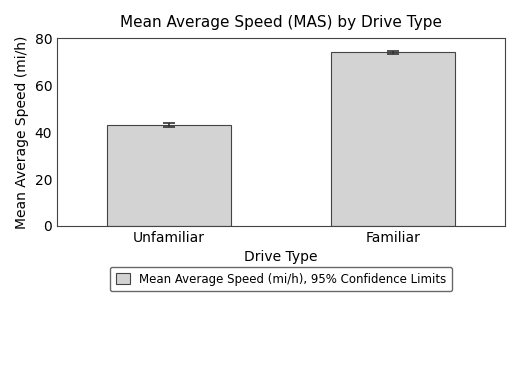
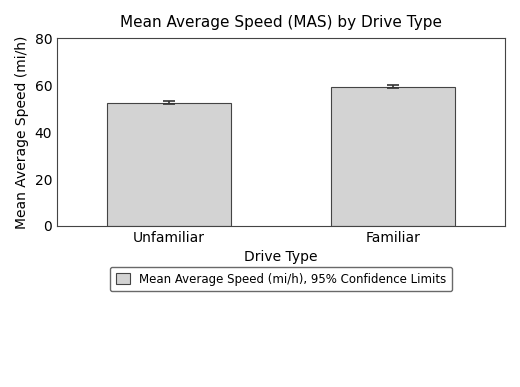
Unfamiliar: 43.0 -> 52.6
Familiar: 74.0 -> 59.2
